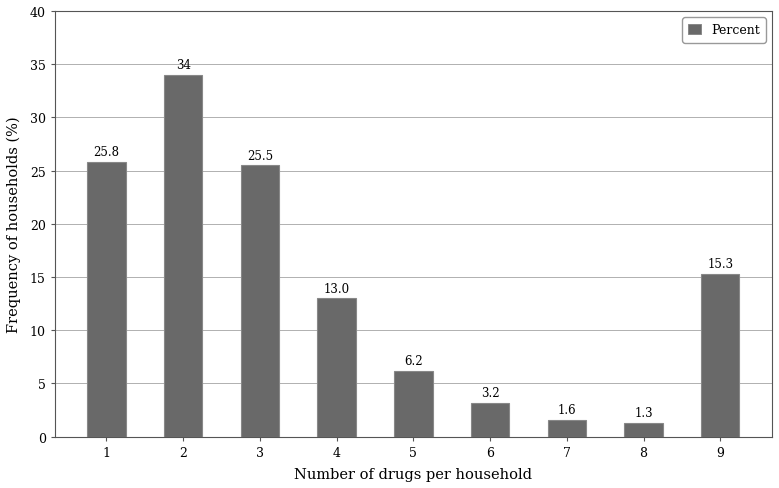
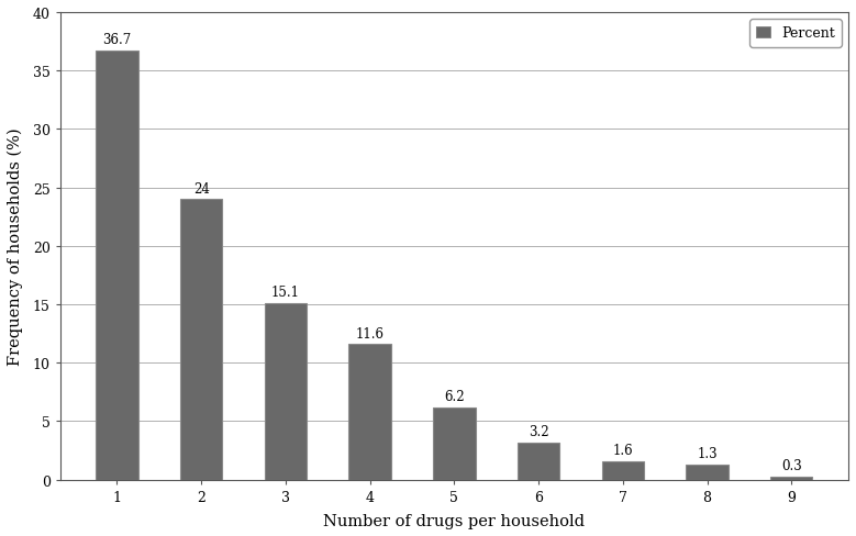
1: 25.8 -> 36.7
2: 34 -> 24
3: 25.5 -> 15.1
4: 13.0 -> 11.6
9: 15.3 -> 0.3
